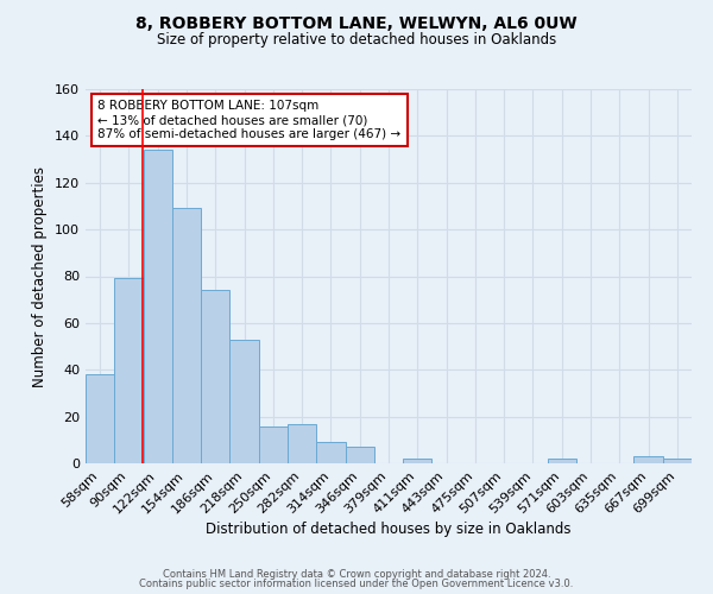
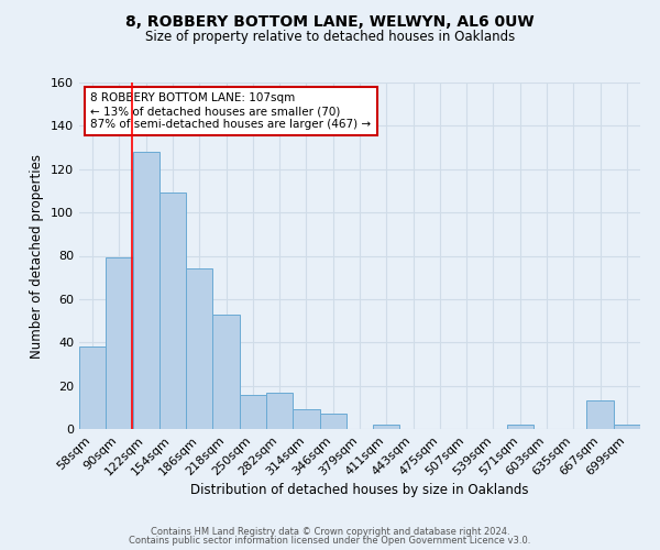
122sqm: 134 -> 128
667sqm: 3 -> 13
